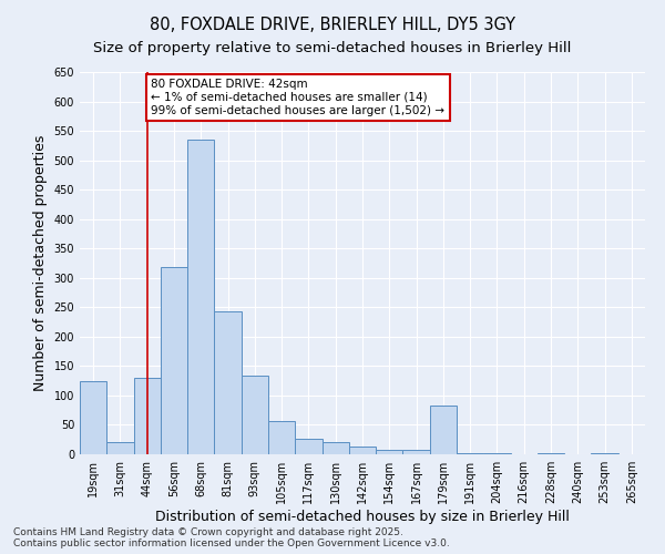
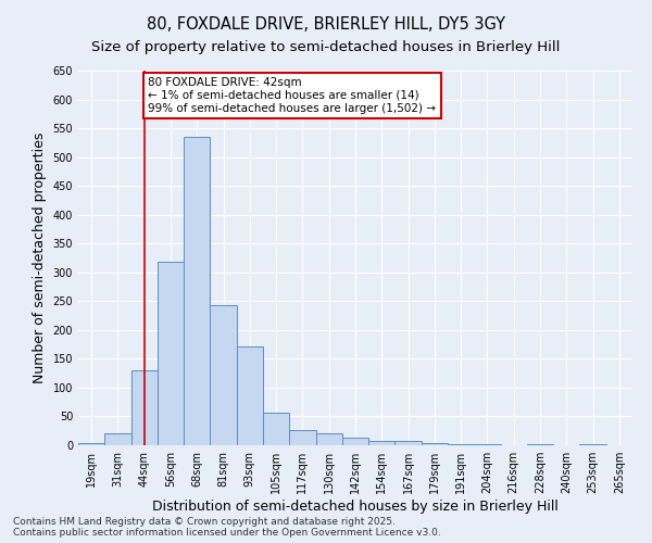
19sqm: 124 -> 3
93sqm: 134 -> 172
179sqm: 82 -> 3
